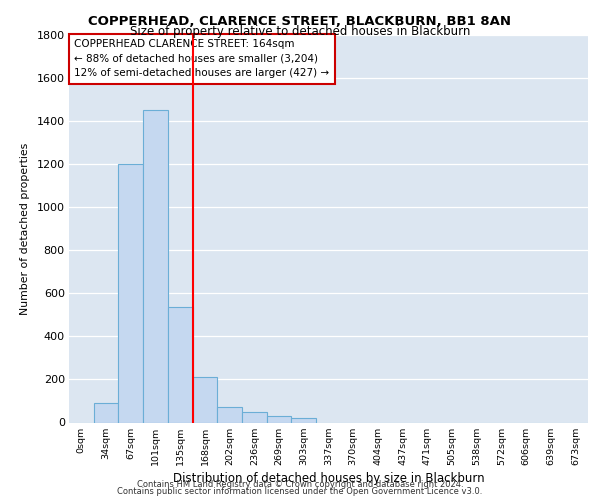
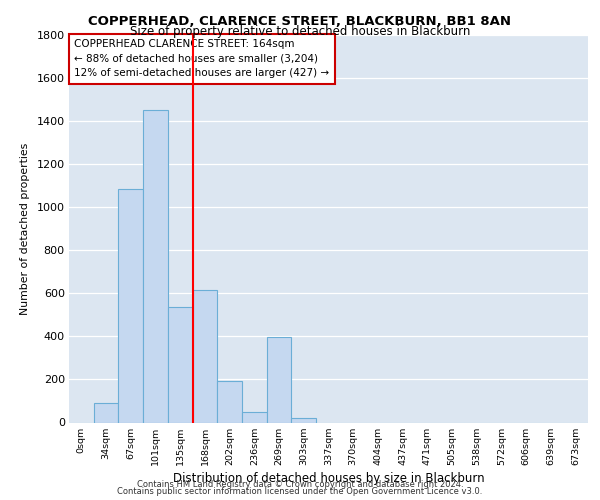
67sqm: 1200 -> 1085
168sqm: 210 -> 615
202sqm: 70 -> 195
269sqm: 30 -> 395
